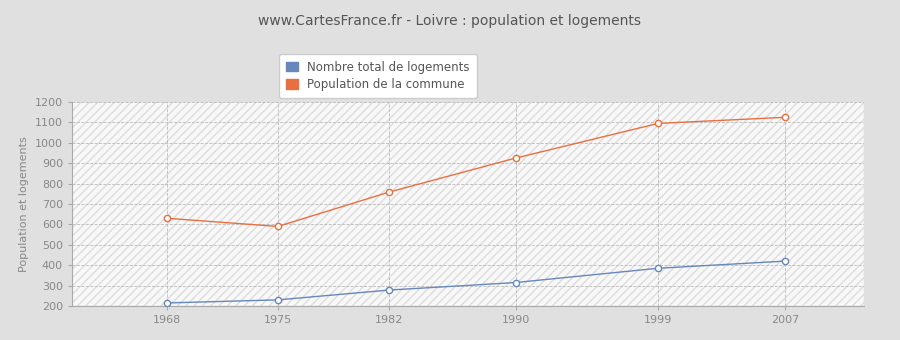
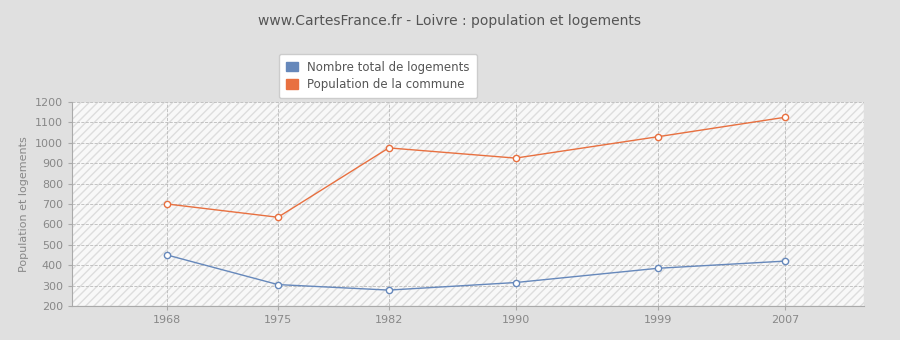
Nombre total de logements/1968: 215 -> 450
Population de la commune/1968: 630 -> 700
Nombre total de logements/1975: 230 -> 305
Population de la commune/1975: 590 -> 635
Population de la commune/1982: 758 -> 975
Population de la commune/1999: 1095 -> 1030
